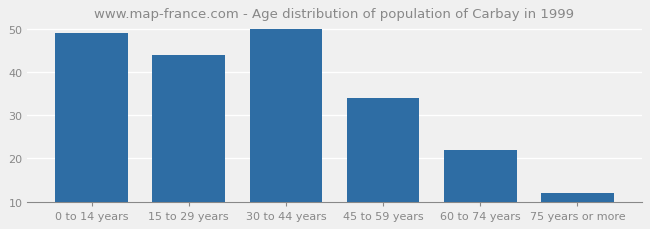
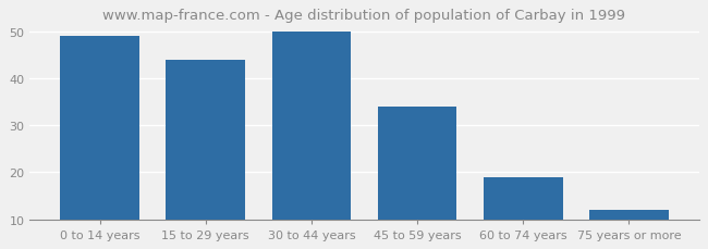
60 to 74 years: 22 -> 19
